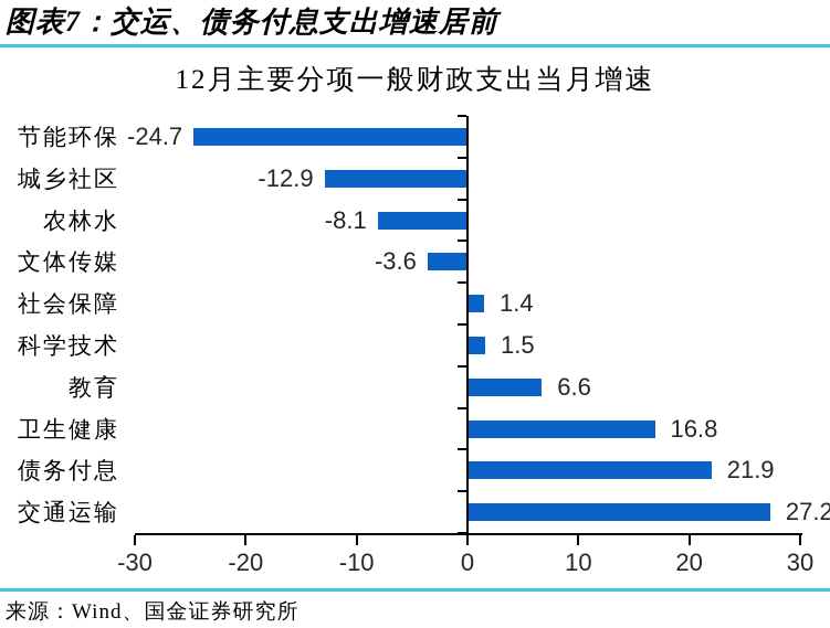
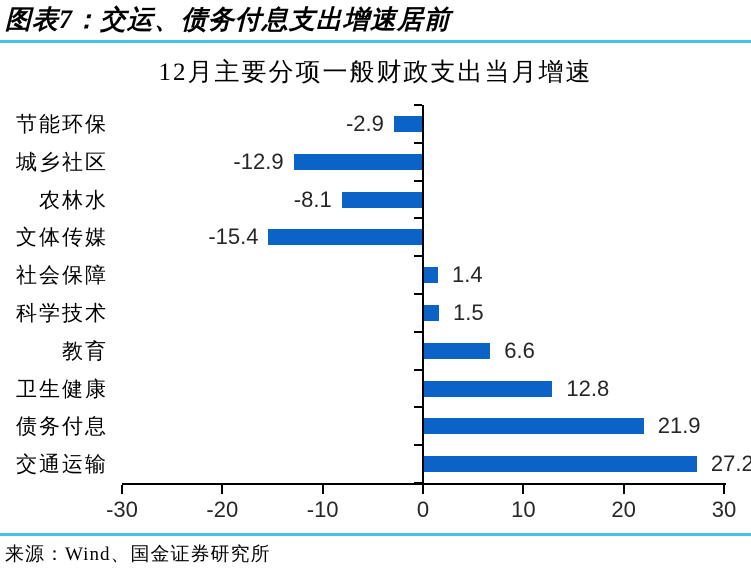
节能环保: -24.7 -> -2.9
文体传媒: -3.6 -> -15.4
卫生健康: 16.8 -> 12.8
